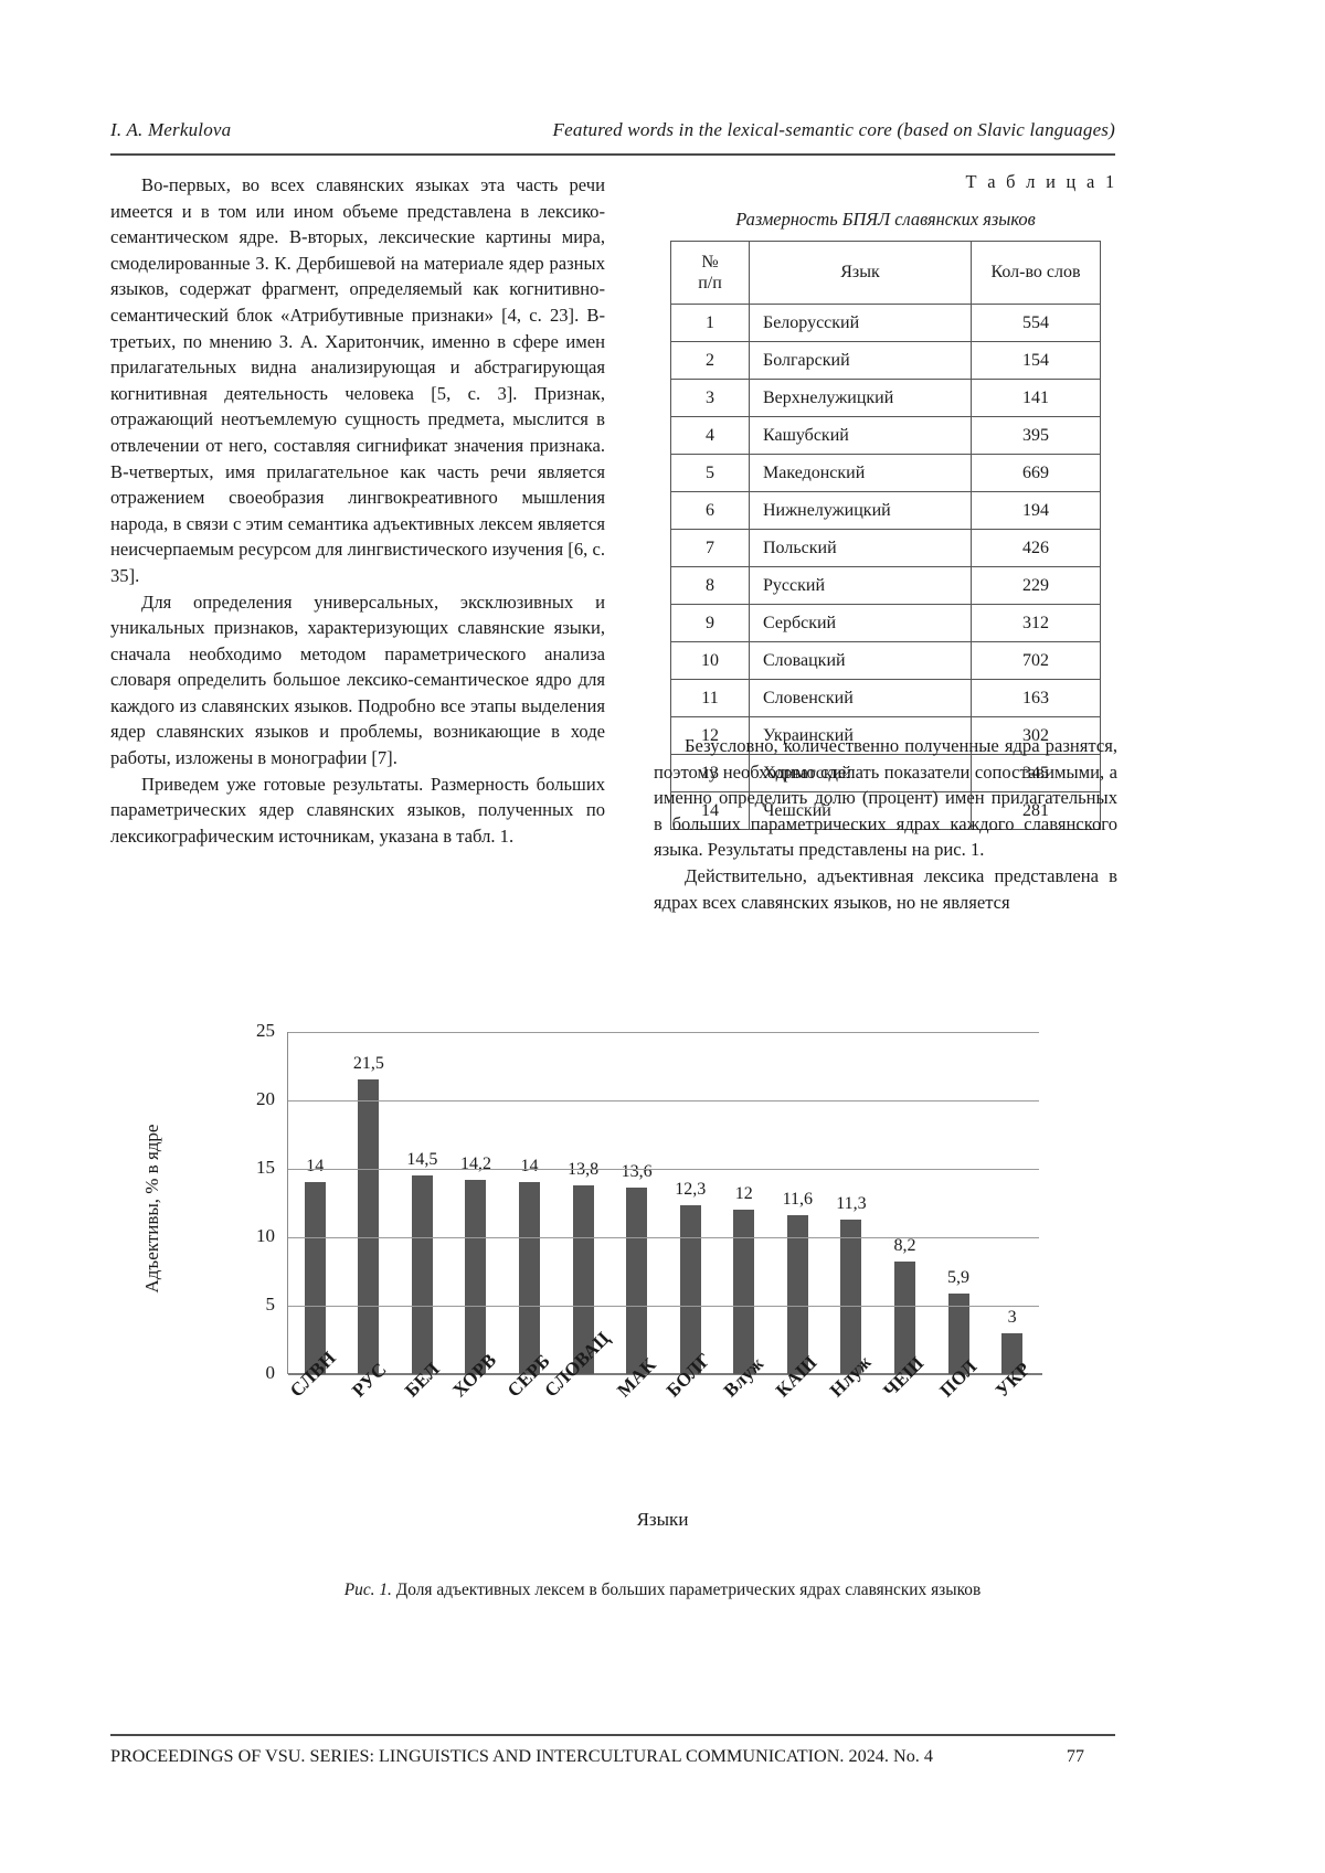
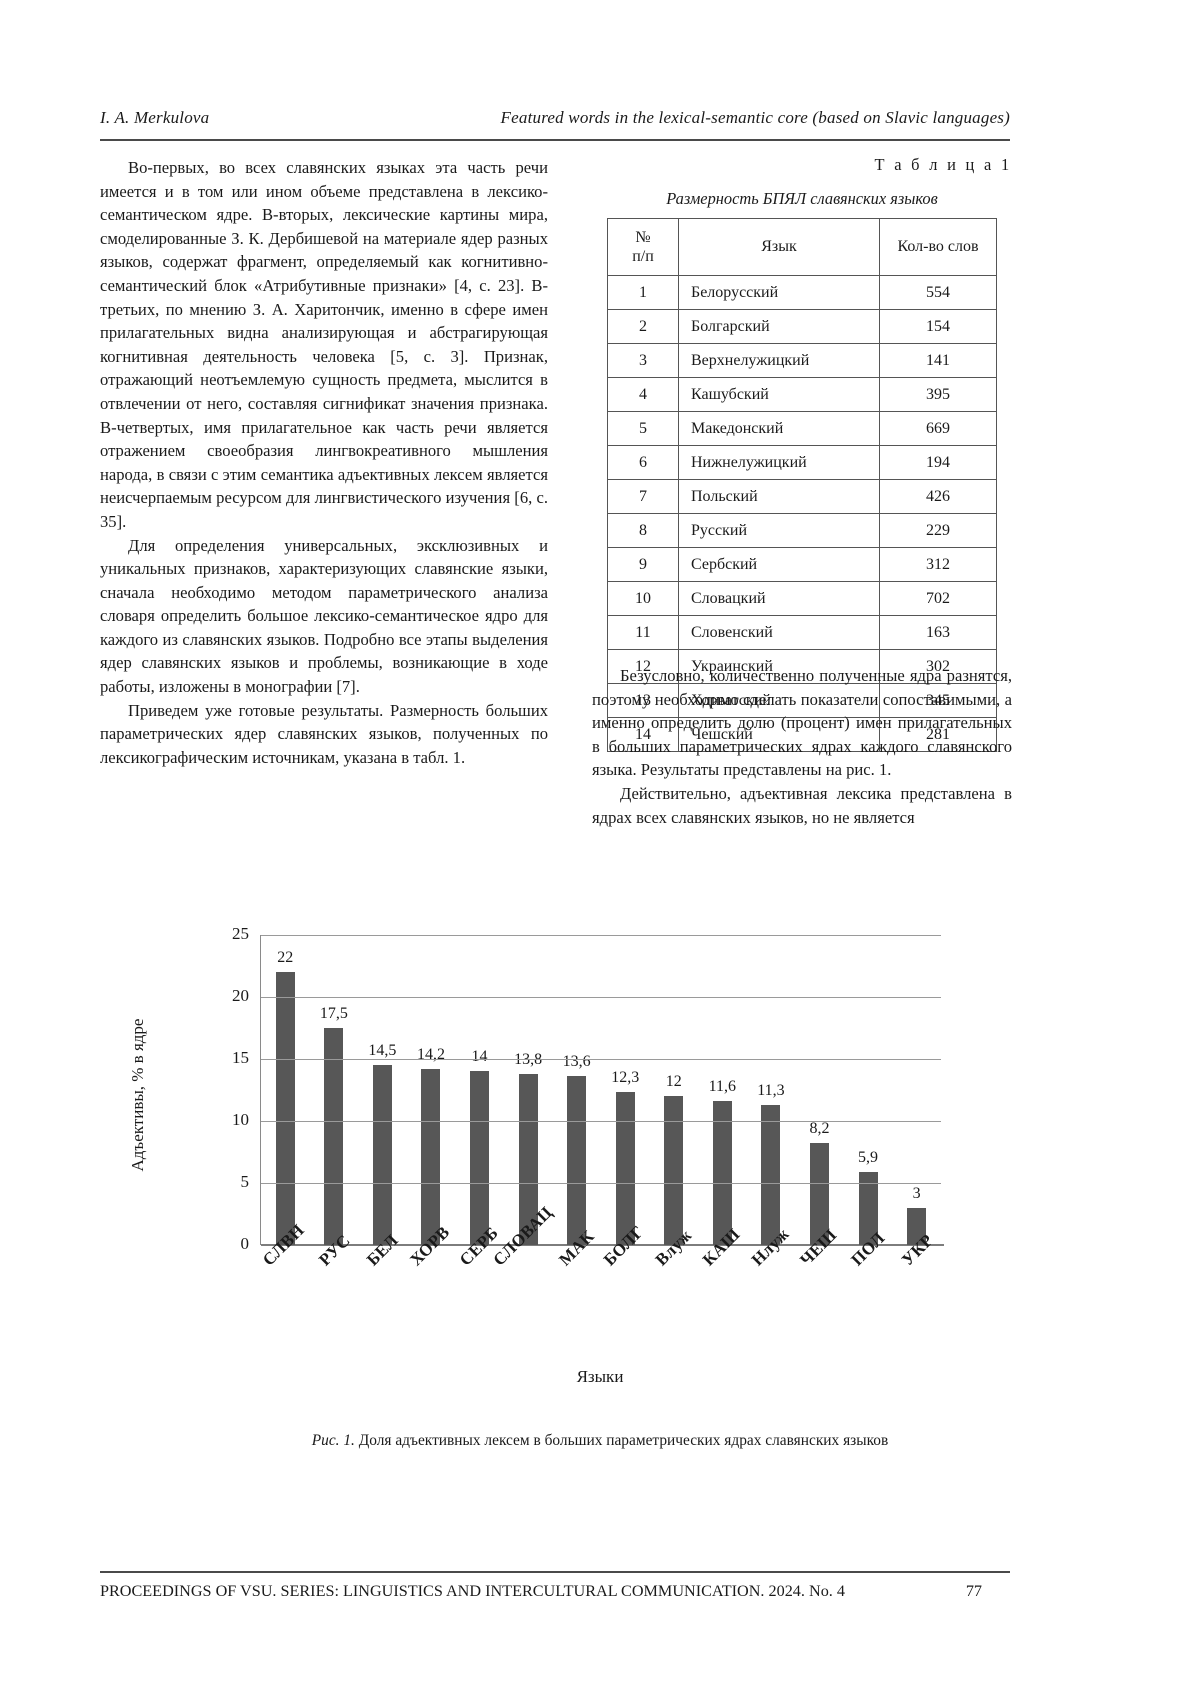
СЛВН: 14 -> 22
РУС: 21,5 -> 17,5
